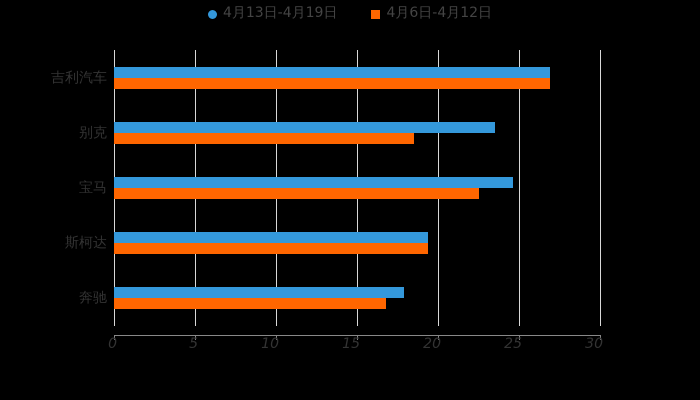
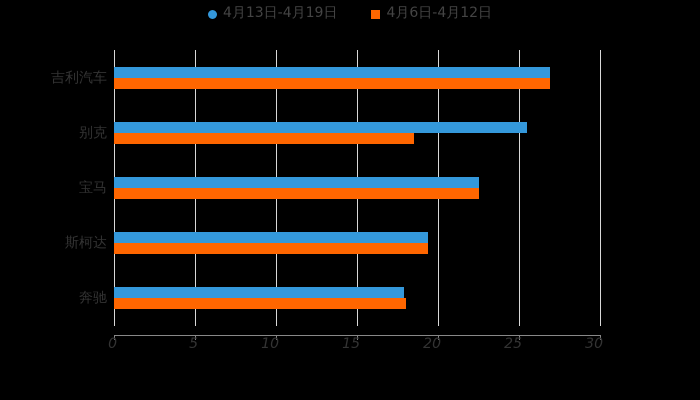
4月13日-4月19日/别克: 23.5 -> 25.5
4月13日-4月19日/宝马: 24.6 -> 22.5
4月6日-4月12日/奔驰: 16.8 -> 18.0
